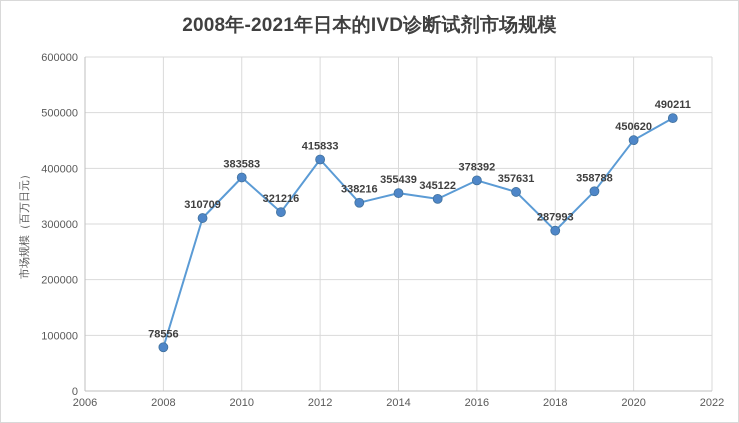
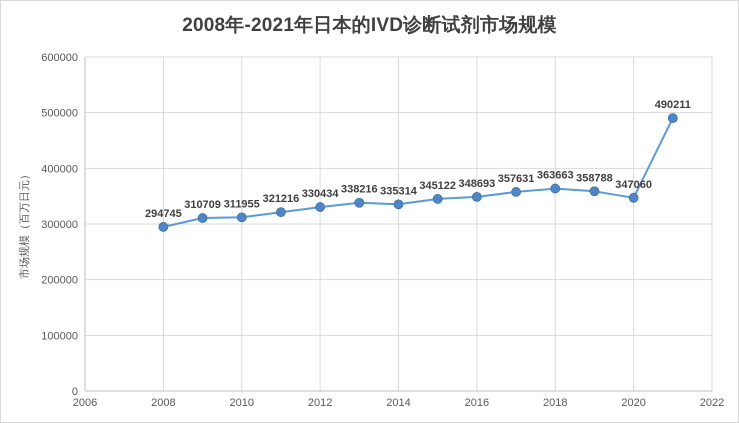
2008: 78556 -> 294745
2010: 383583 -> 311955
2012: 415833 -> 330434
2014: 355439 -> 335314
2016: 378392 -> 348693
2018: 287993 -> 363663
2020: 450620 -> 347060
